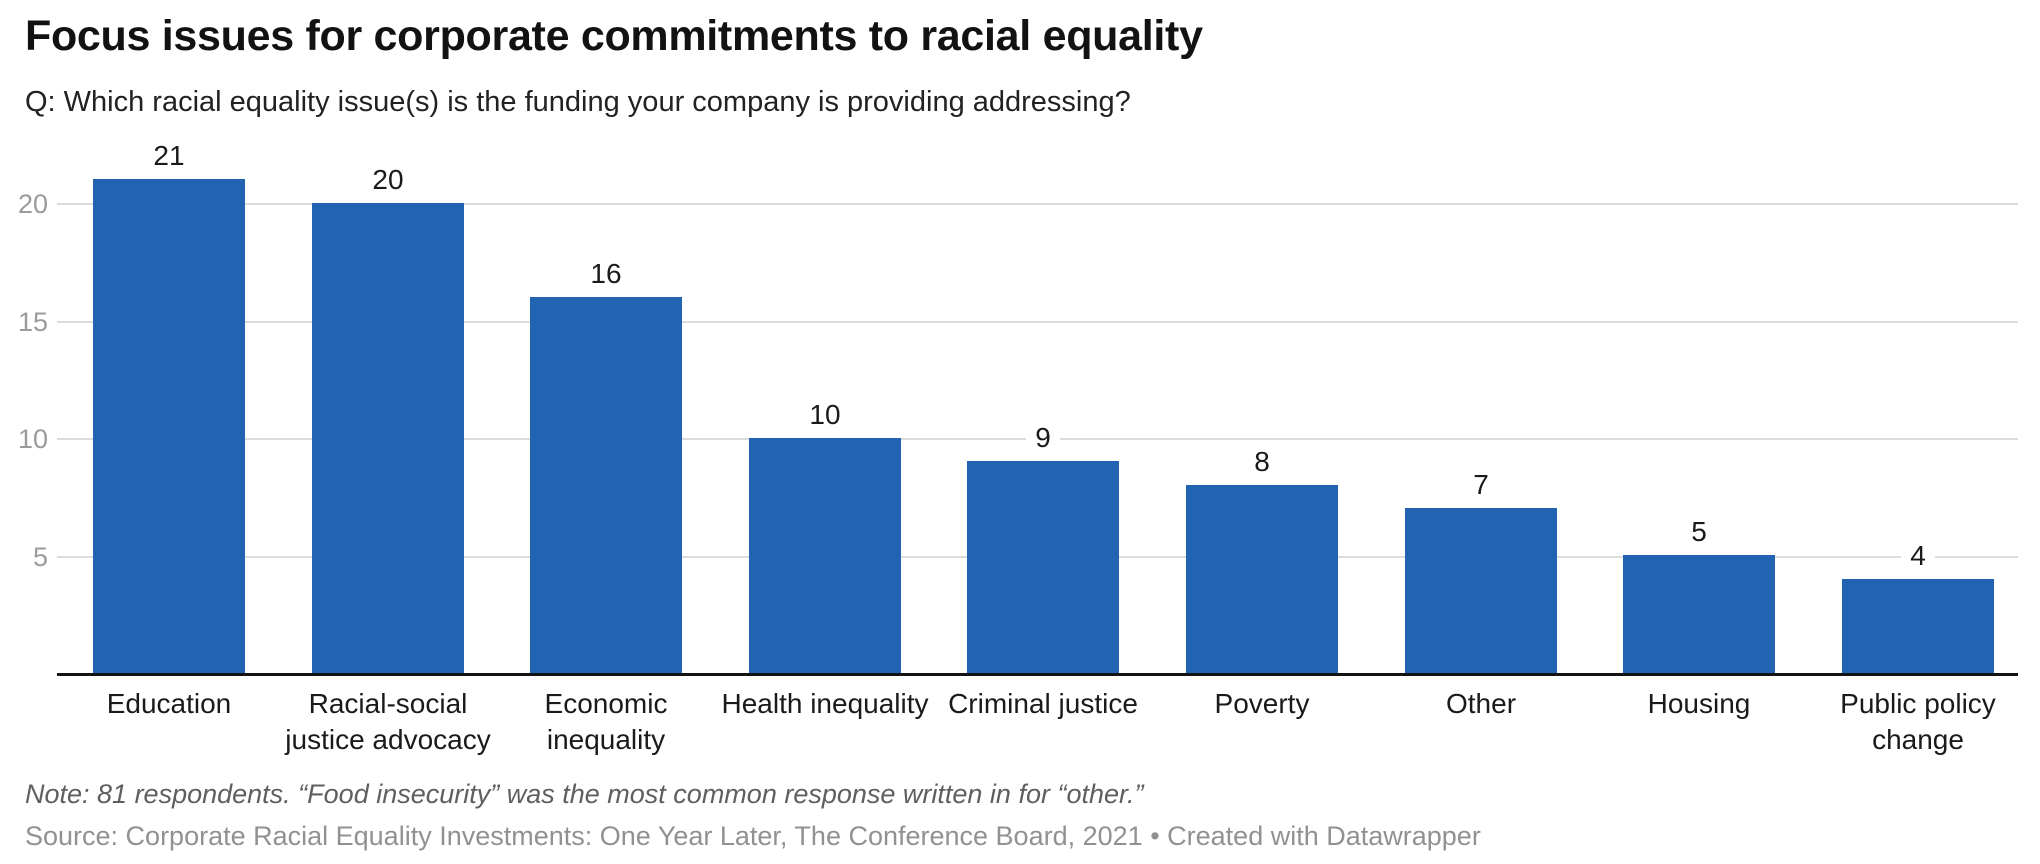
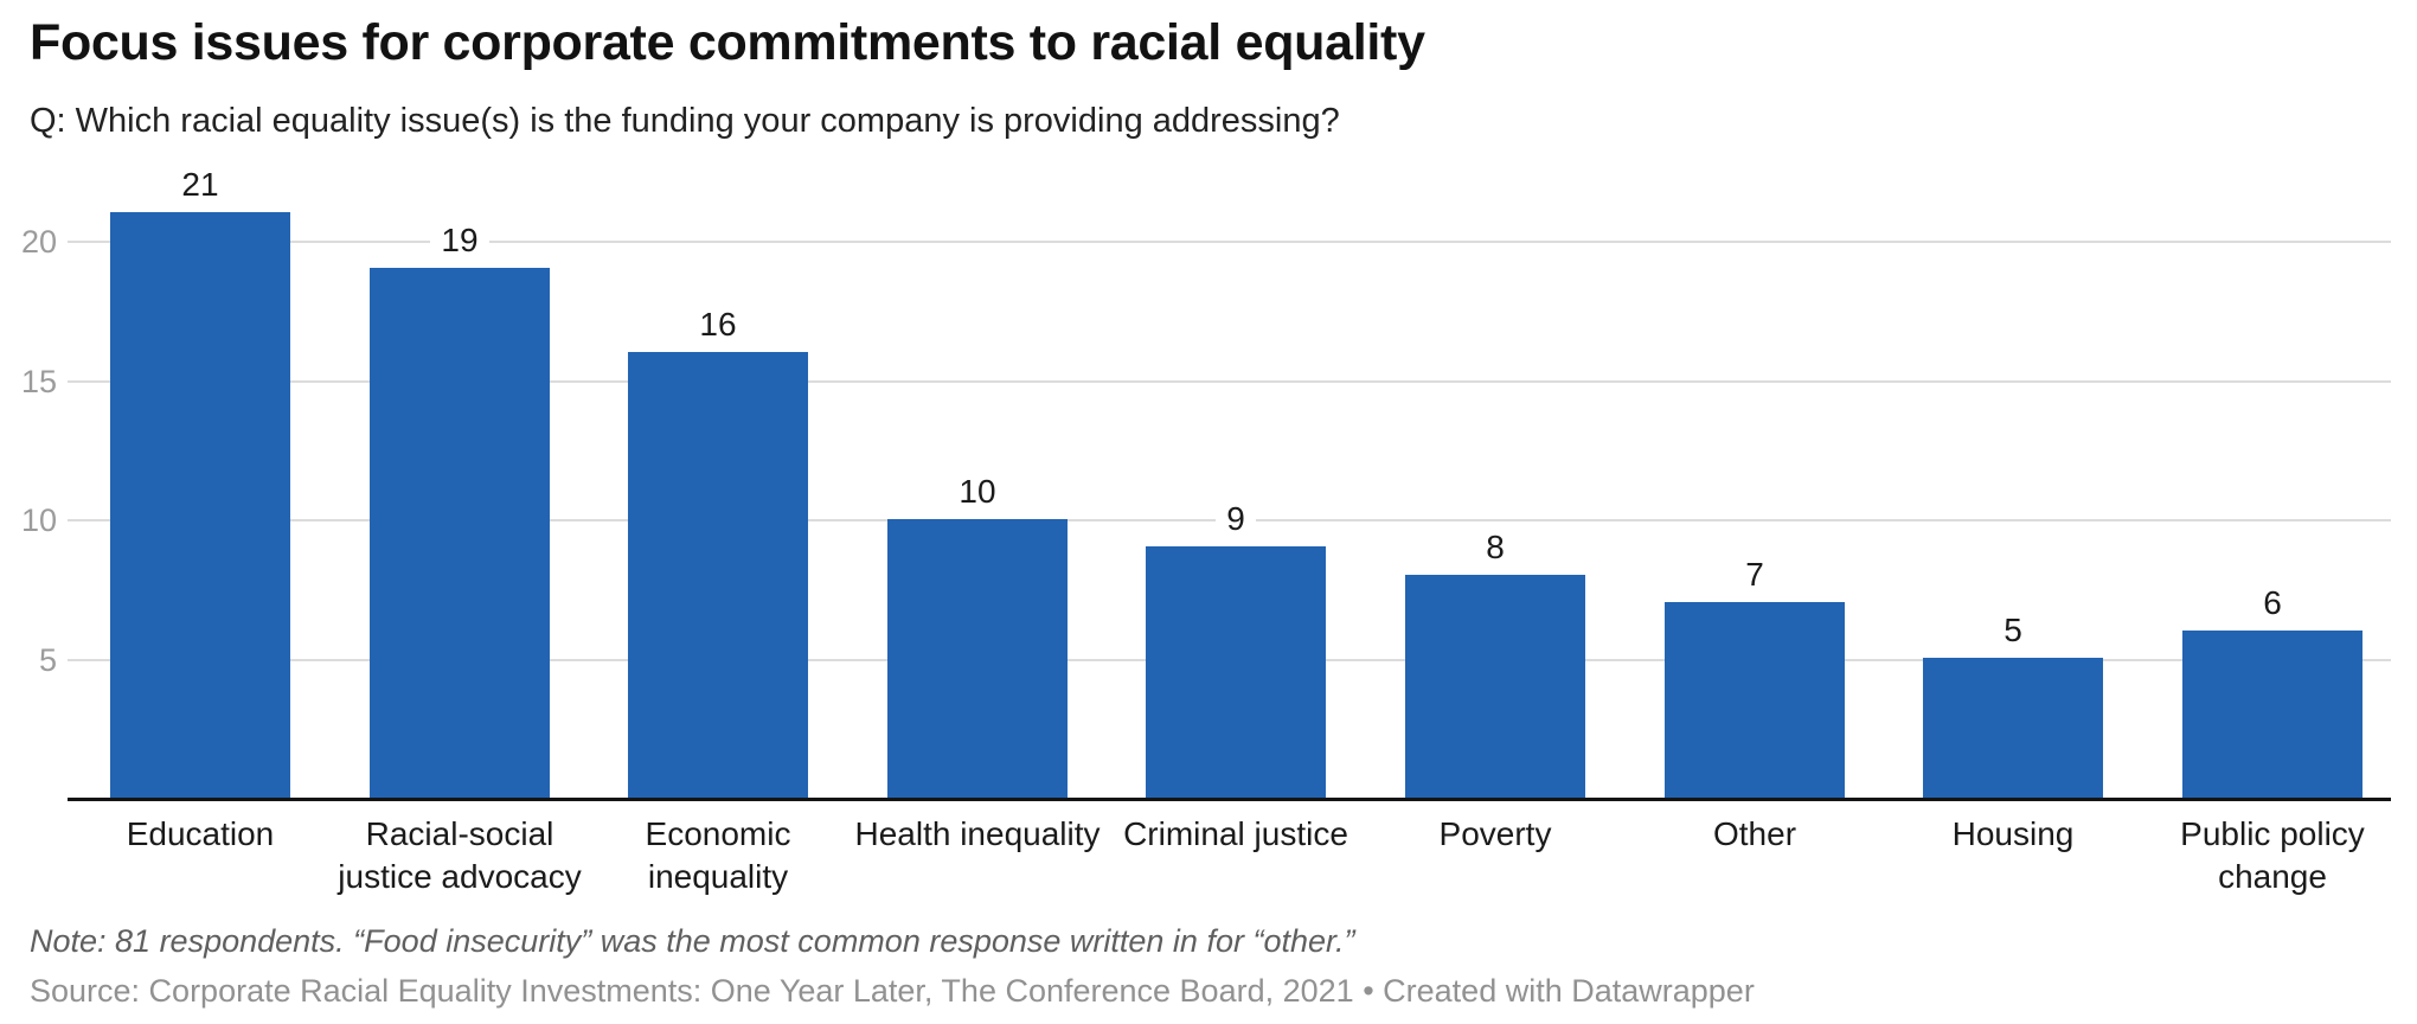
Racial-social justice advocacy: 20 -> 19
Public policy change: 4 -> 6
